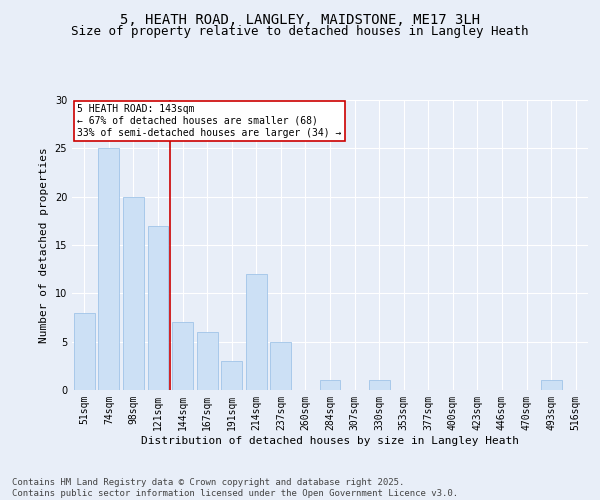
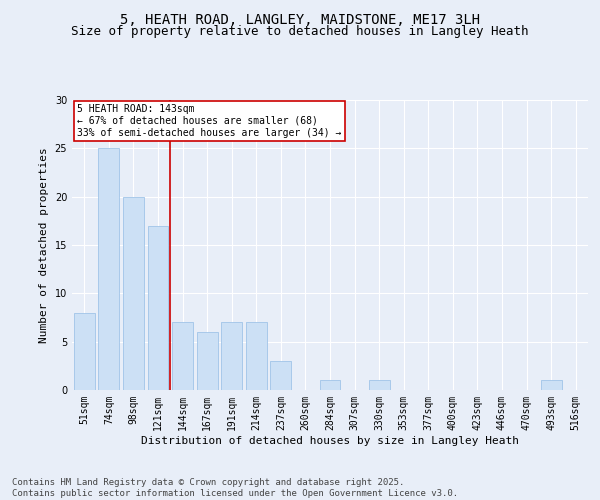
191sqm: 3 -> 7
214sqm: 12 -> 7
237sqm: 5 -> 3
